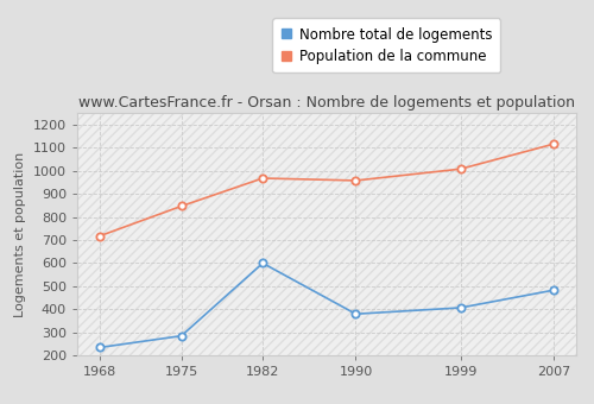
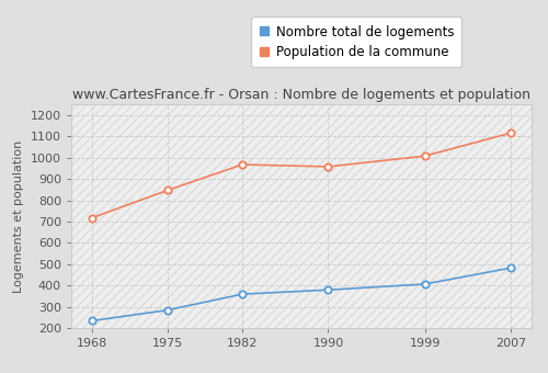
Nombre total de logements/1982: 600 -> 360
